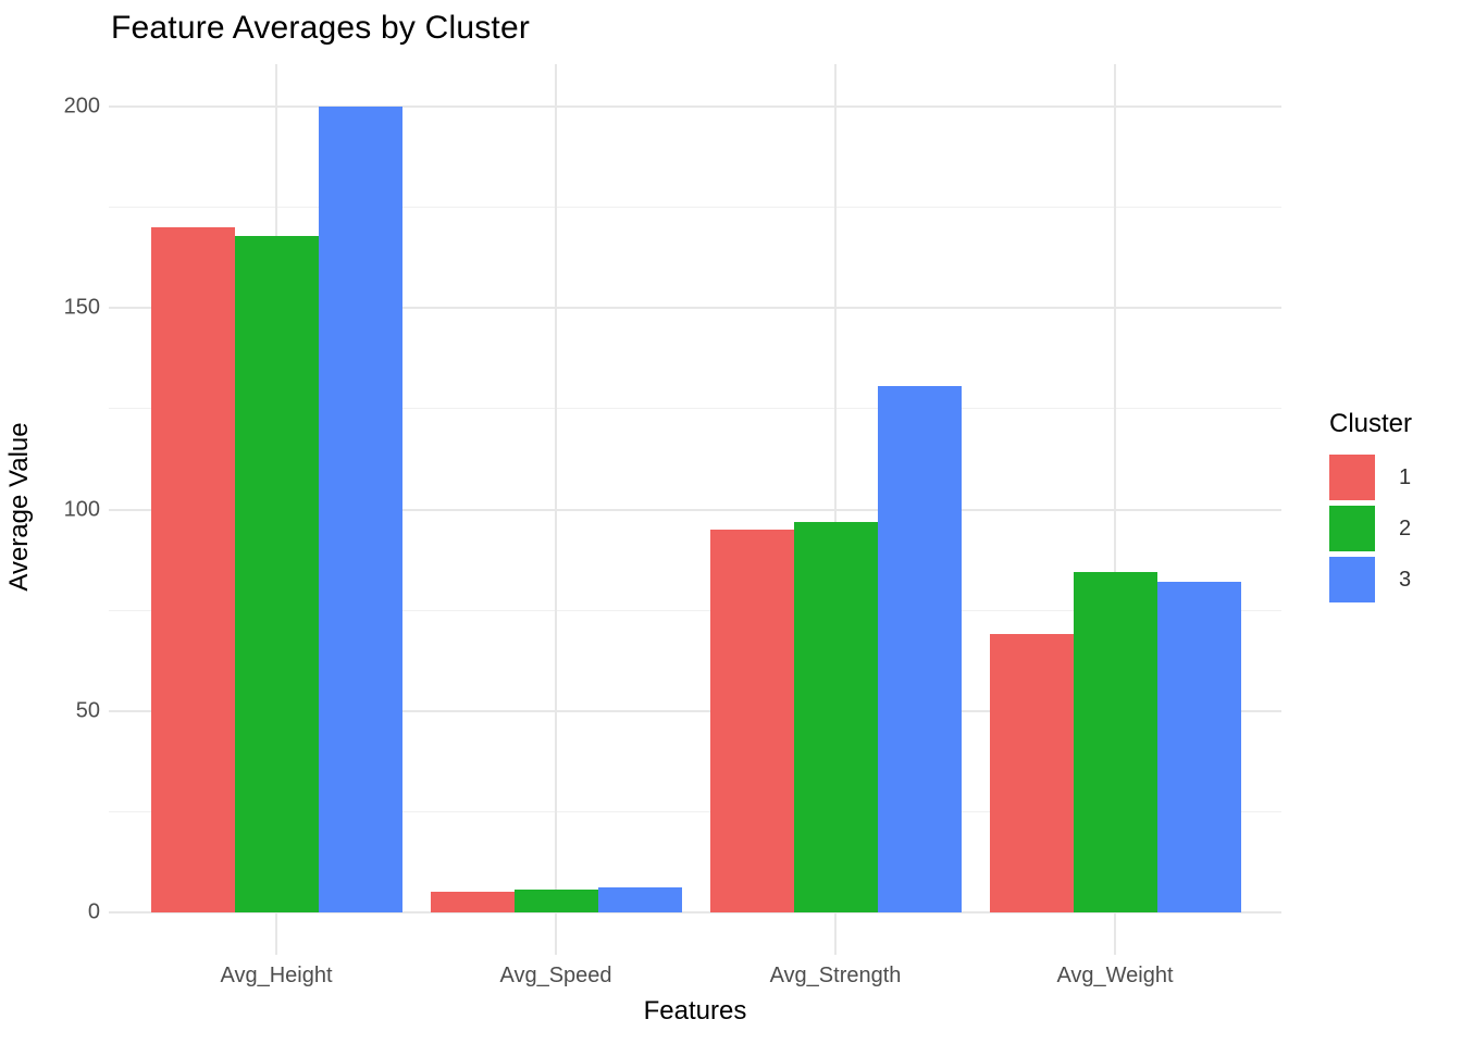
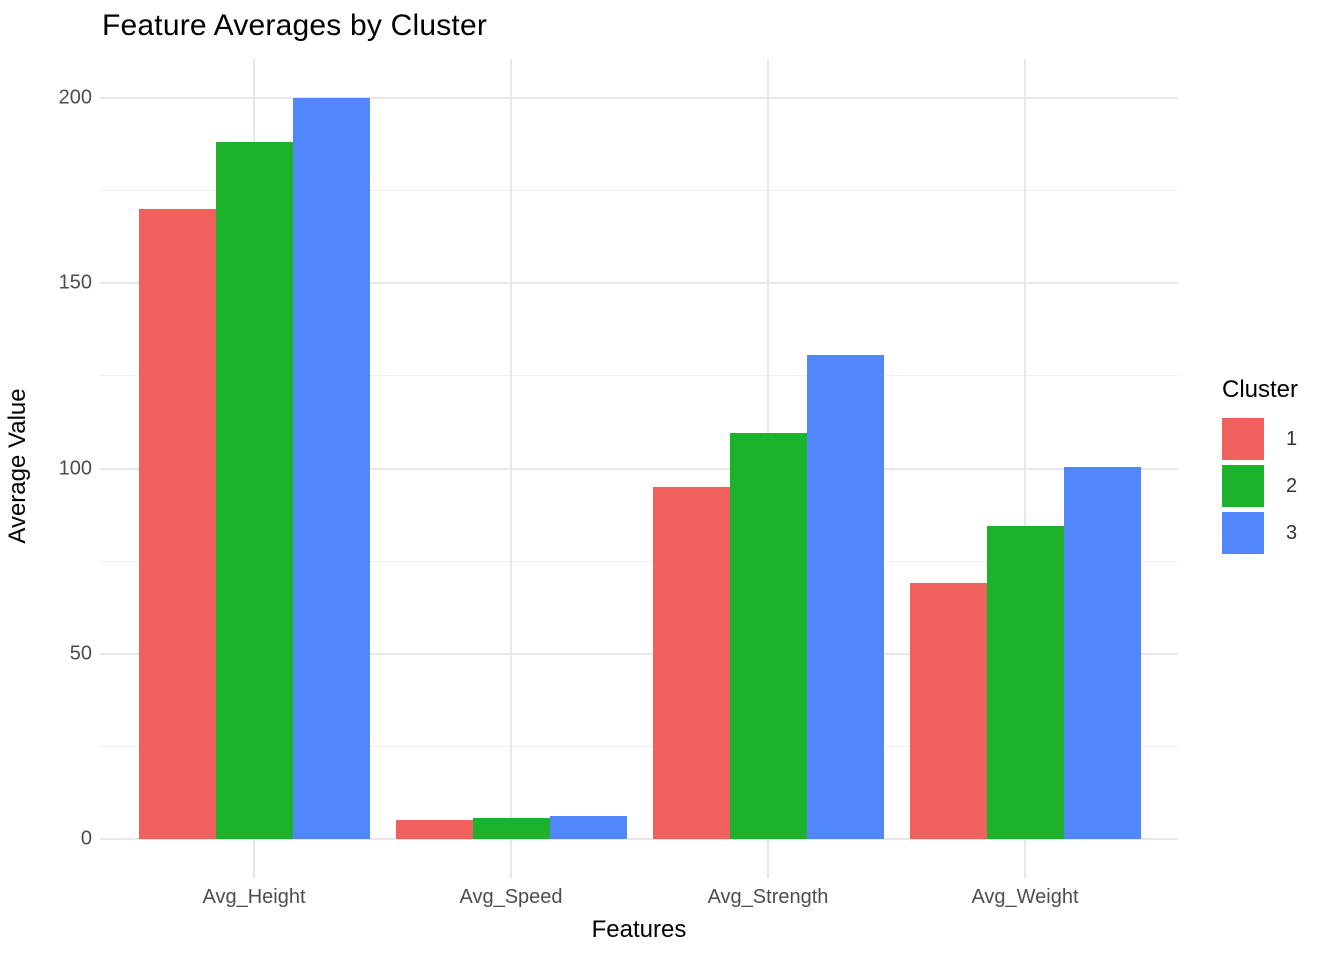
2/Avg_Height: 168 -> 188
2/Avg_Strength: 97 -> 110
3/Avg_Weight: 82 -> 100
